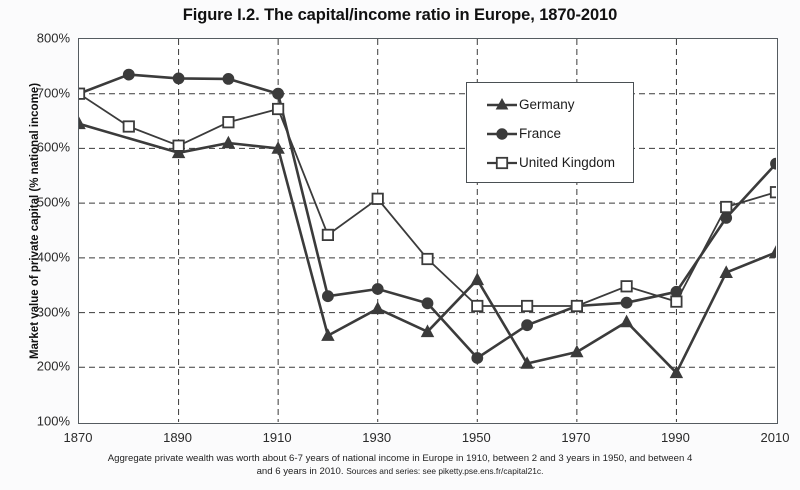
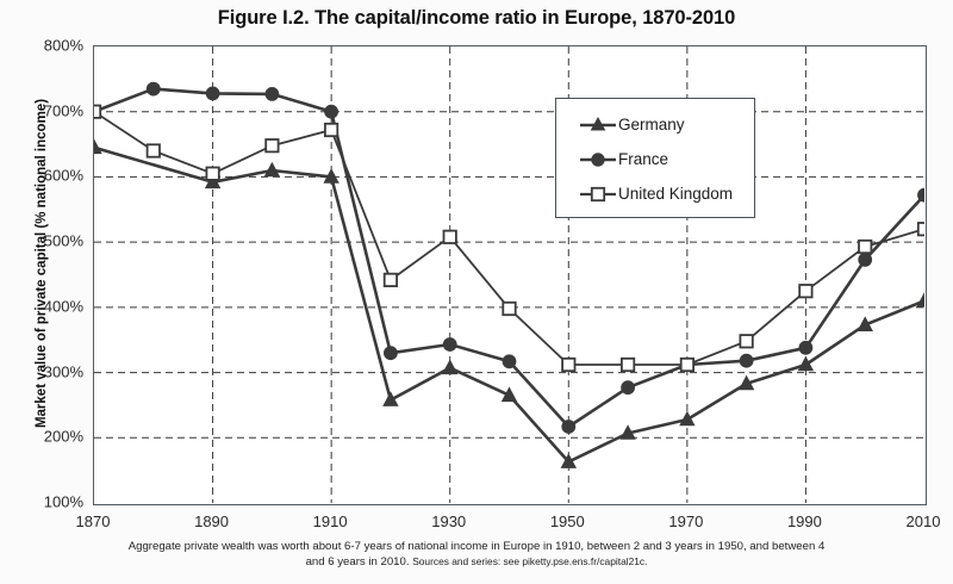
Germany/1950: 360% -> 160%
Germany/1990: 190% -> 310%
United Kingdom/1990: 320% -> 420%
